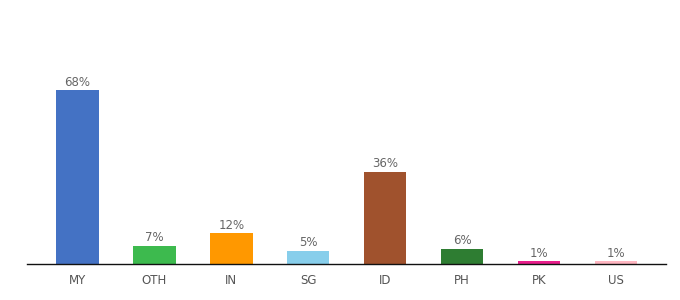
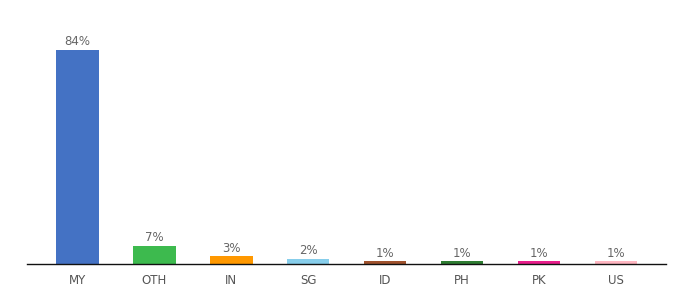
MY: 68% -> 84%
IN: 12% -> 3%
SG: 5% -> 2%
ID: 36% -> 1%
PH: 6% -> 1%
